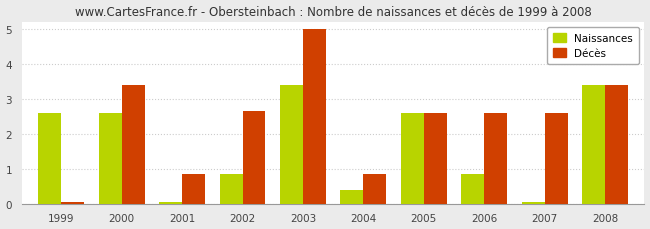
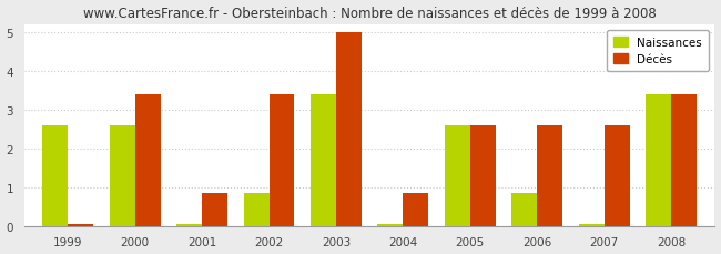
Décès/2002: 2.65 -> 3.40
Naissances/2004: 0.40 -> 0.05
